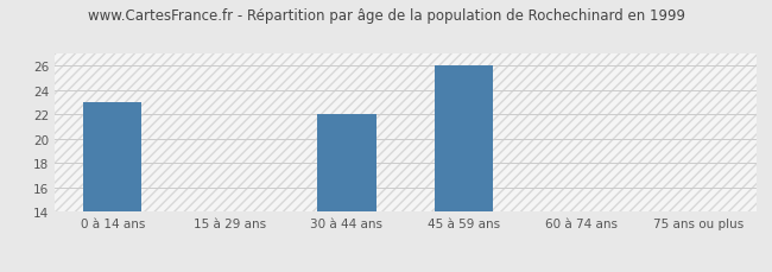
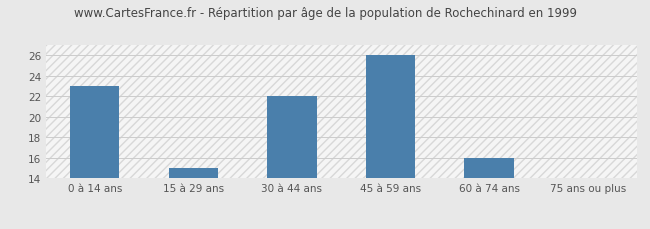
15 à 29 ans: 14 -> 15
60 à 74 ans: 14 -> 16
